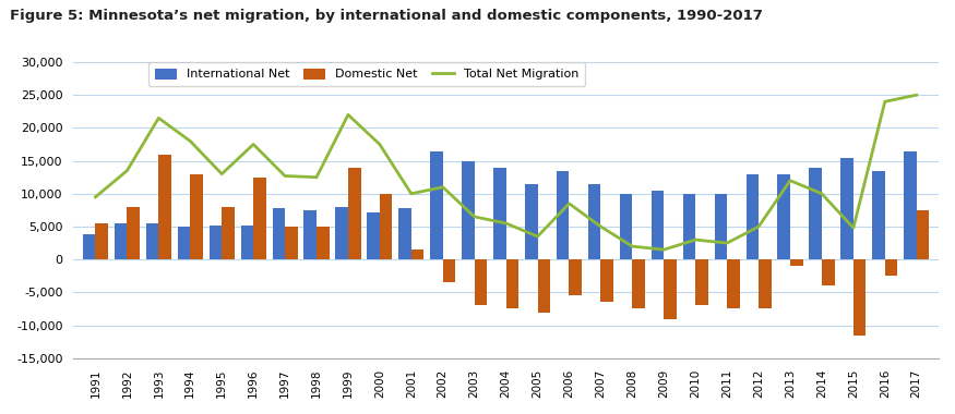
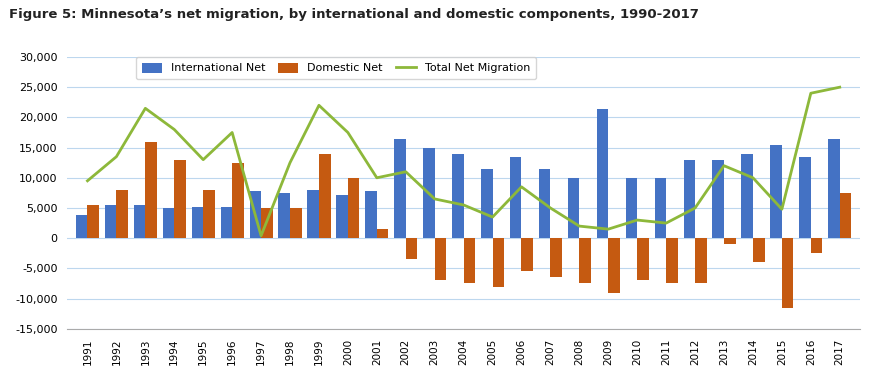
Total Net Migration/1997: 12,700 -> 400
International Net/2009: 10,500 -> 21,400
